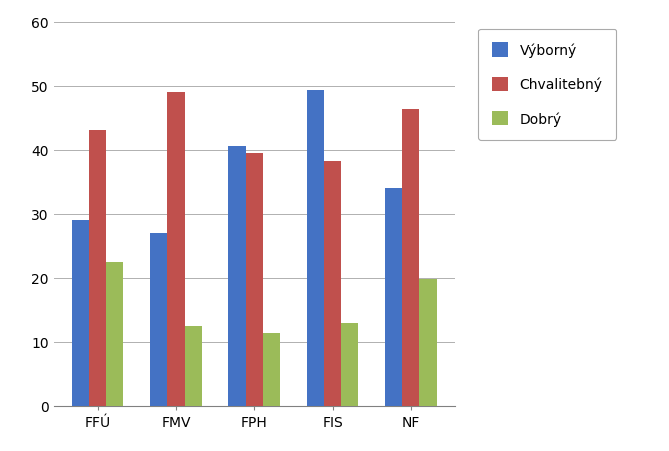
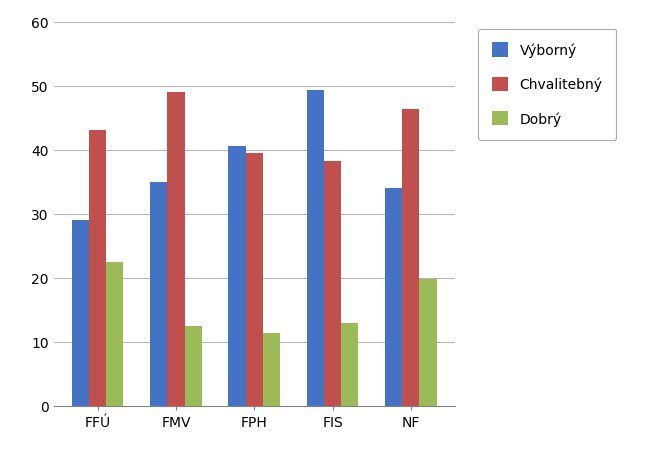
Výborný/FMV: 27.0 -> 35.0
